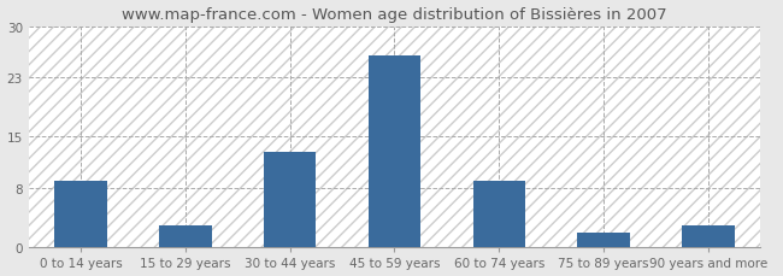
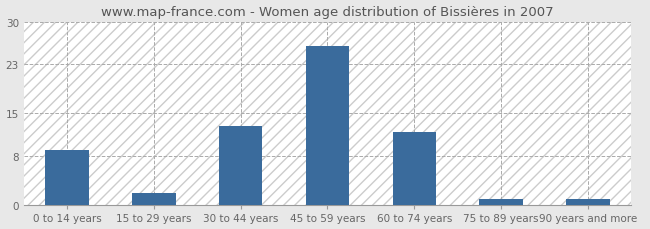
15 to 29 years: 3 -> 2
60 to 74 years: 9 -> 12
75 to 89 years: 2 -> 1
90 years and more: 3 -> 1
